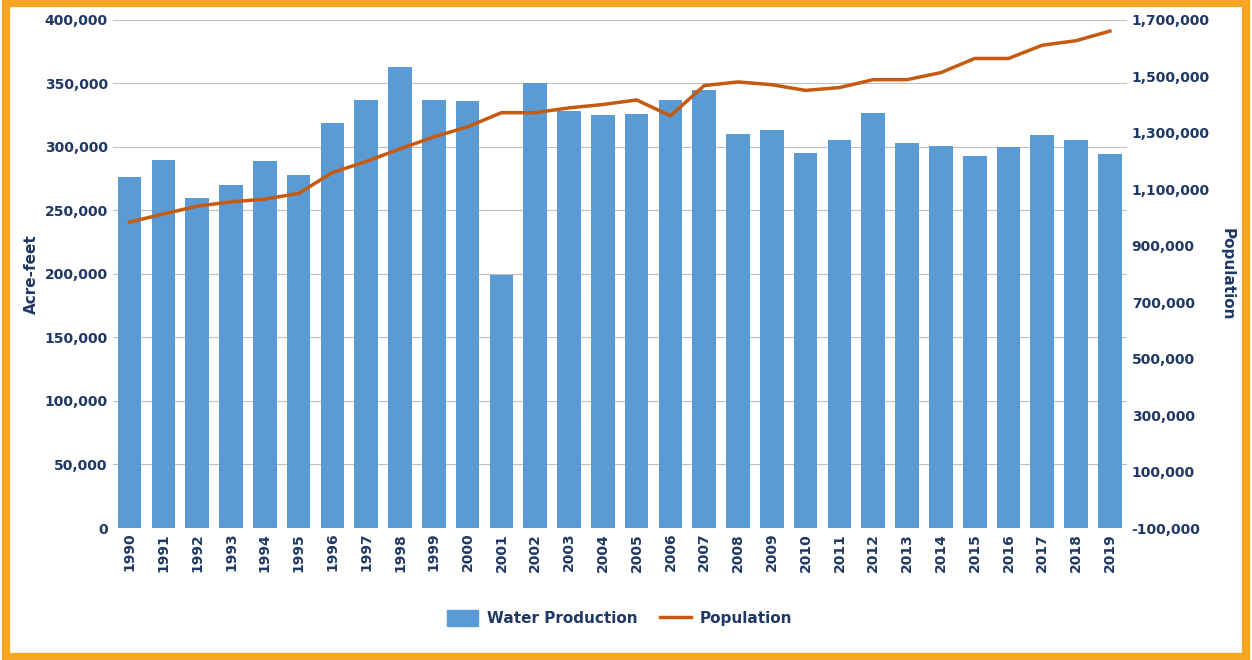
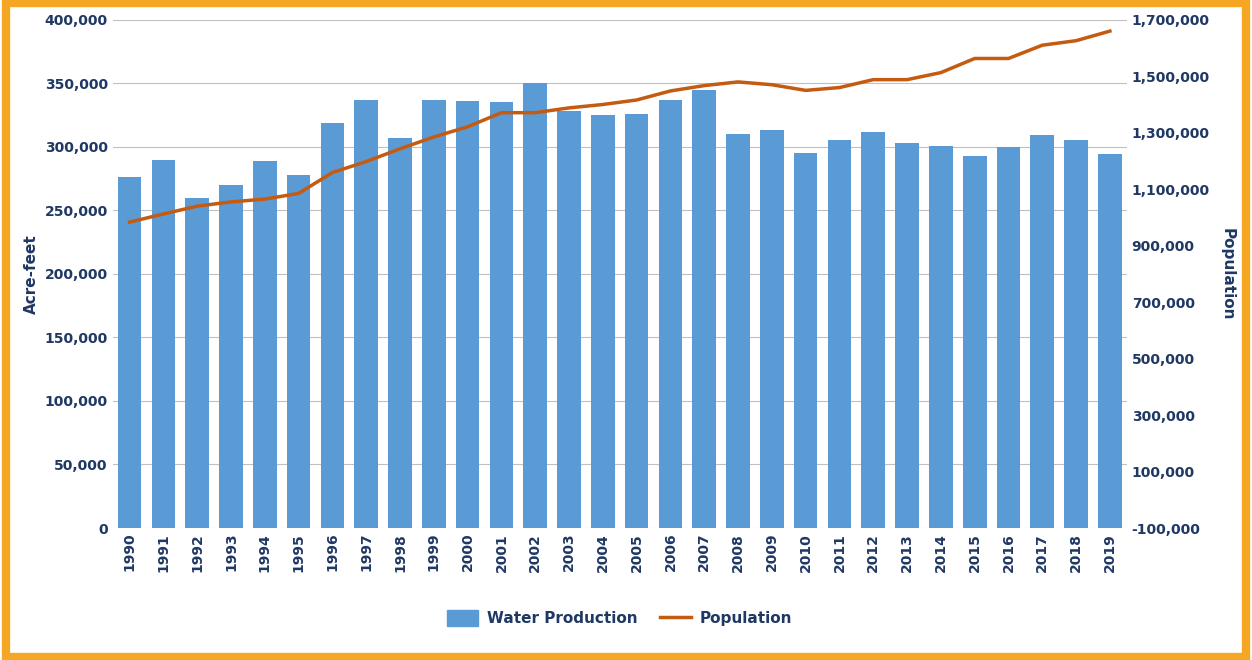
Water Production/1998: 363,000 -> 307,000
Water Production/2001: 199,000 -> 335,000
Population/2006: 1,360,000 -> 1,448,000
Water Production/2012: 327,000 -> 312,000
